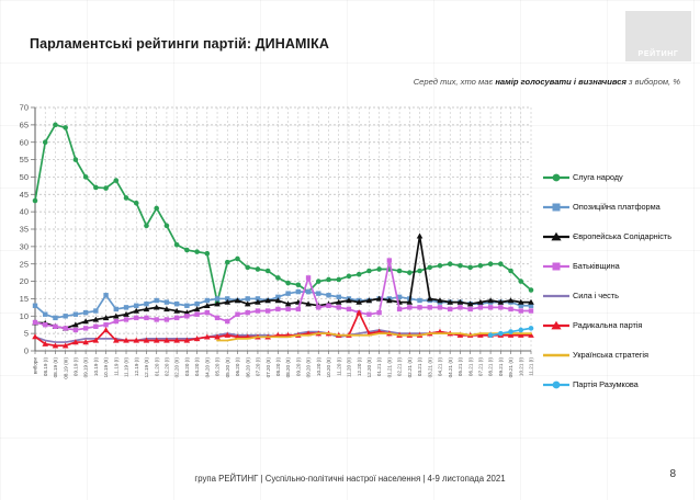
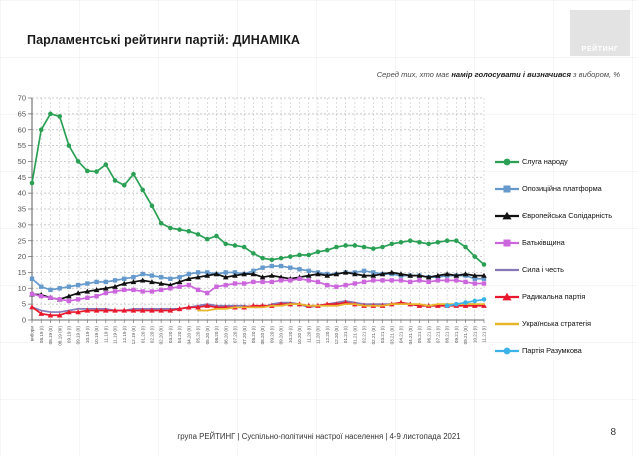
Опозиційна платформа/10.19 (II): 16 -> 12
Радикальна партія/10.19 (II): 6 -> 3
Слуга народу/12.19 (II): 36 -> 46
Слуга народу/05.20 (I): 14 -> 27
Слуга народу/09.20 (II): 17 -> 20
Батьківщина/09.20 (II): 21 -> 12
Радикальна партія/12.20 (I): 11 -> 5
Батьківщина/01.21 (II): 26 -> 12
Європейська Солідарність/03.21 (I): 33 -> 14
